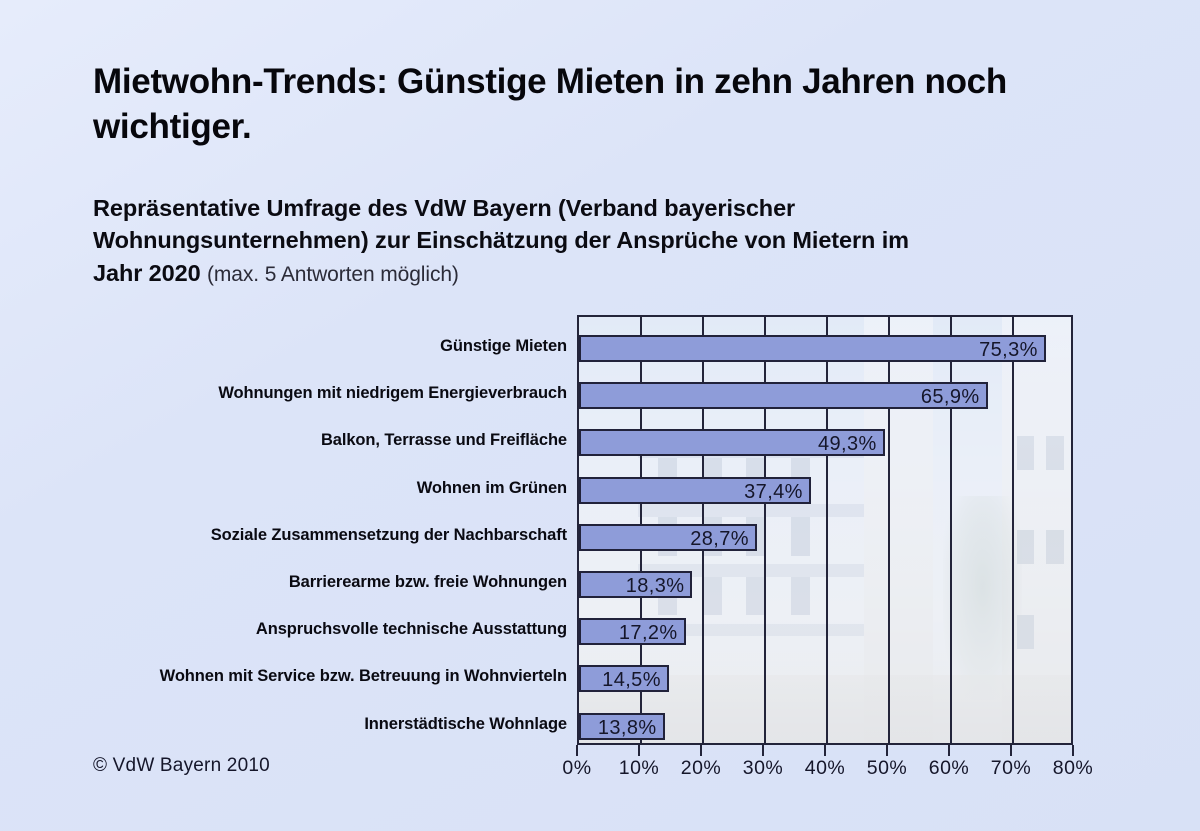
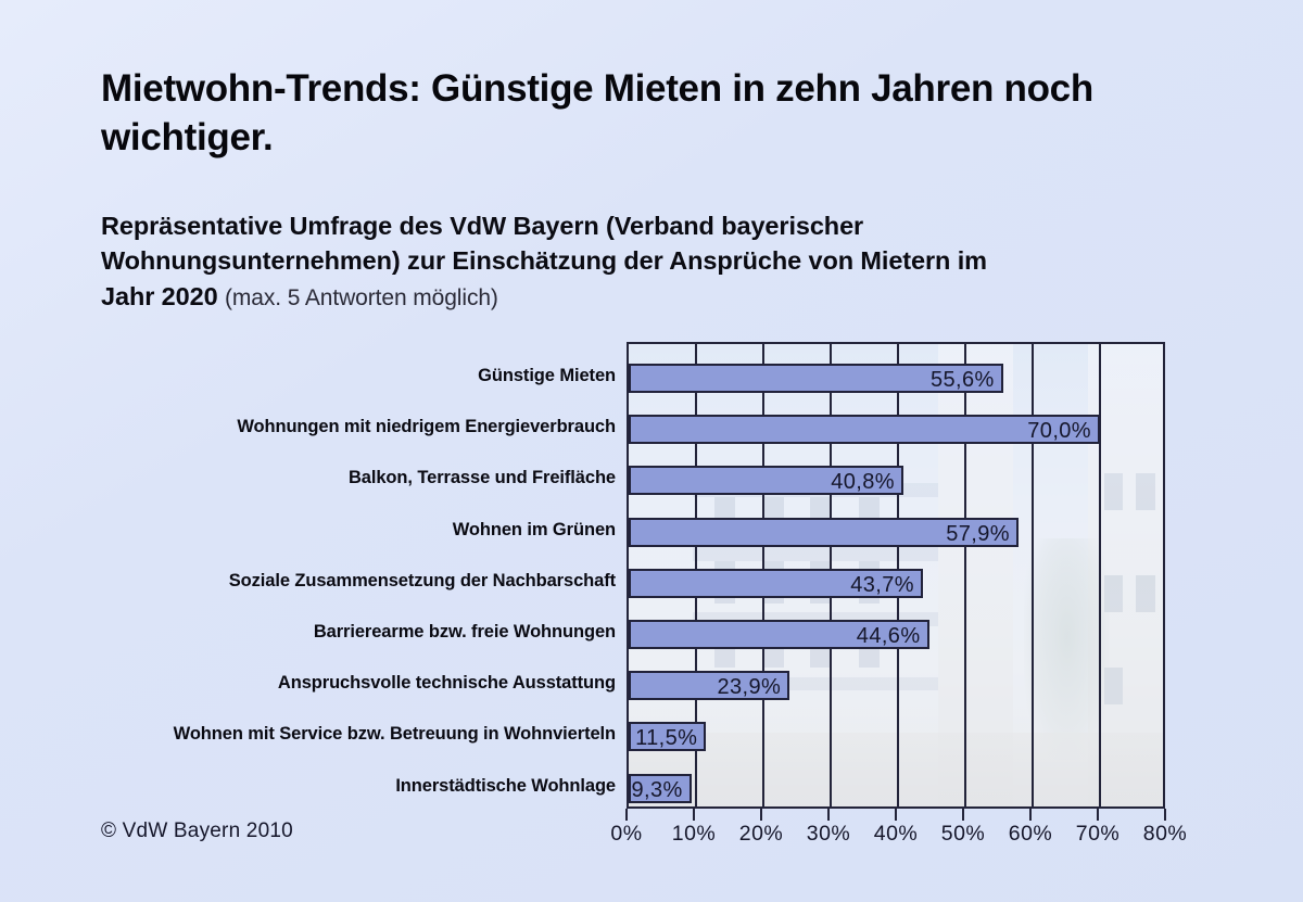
Günstige Mieten: 75,3% -> 55,6%
Wohnungen mit niedrigem Energieverbrauch: 65,9% -> 70,0%
Balkon, Terrasse und Freifläche: 49,3% -> 40,8%
Wohnen im Grünen: 37,4% -> 57,9%
Soziale Zusammensetzung der Nachbarschaft: 28,7% -> 43,7%
Barrierearme bzw. freie Wohnungen: 18,3% -> 44,6%
Anspruchsvolle technische Ausstattung: 17,2% -> 23,9%
Wohnen mit Service bzw. Betreuung in Wohnvierteln: 14,5% -> 11,5%
Innerstädtische Wohnlage: 13,8% -> 9,3%
